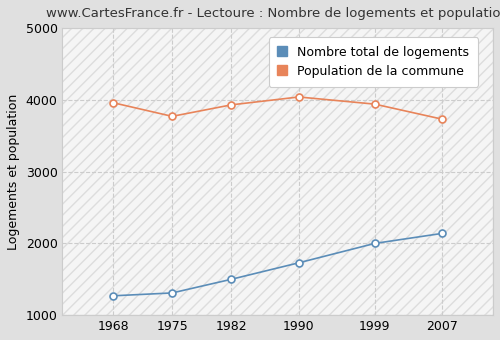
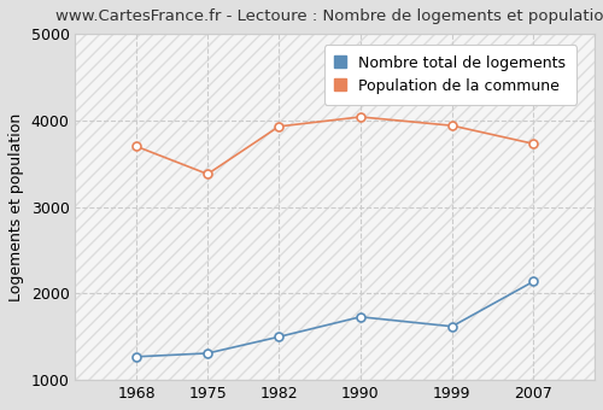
Population de la commune/1968: 3960 -> 3700
Population de la commune/1975: 3770 -> 3380
Nombre total de logements/1999: 2000 -> 1620
